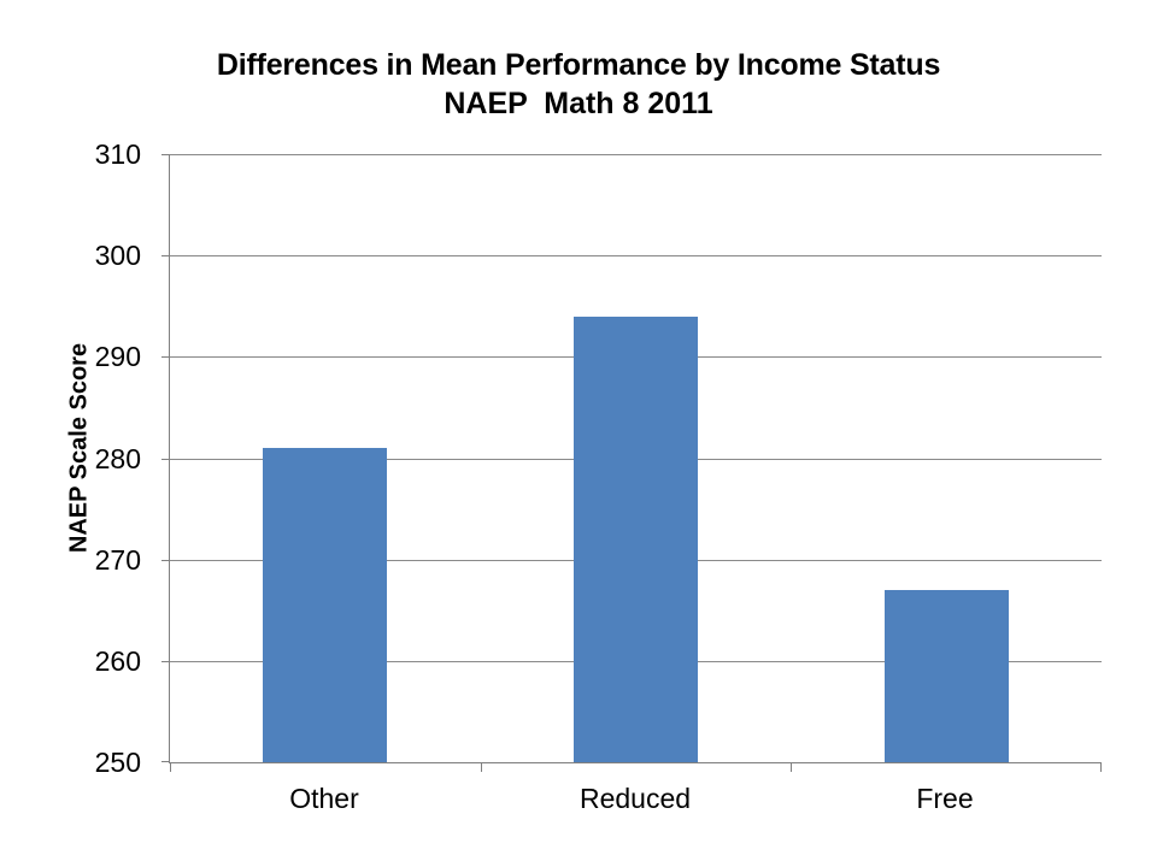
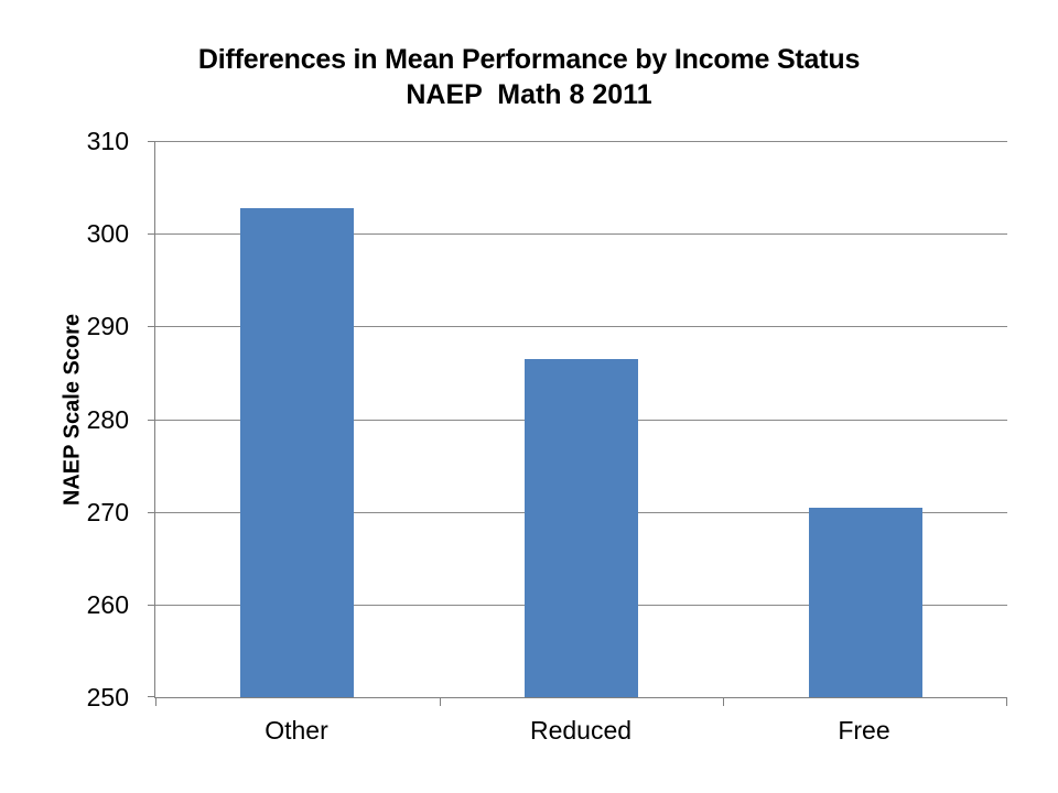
Other: 281 -> 303
Reduced: 294 -> 286
Free: 267 -> 270
